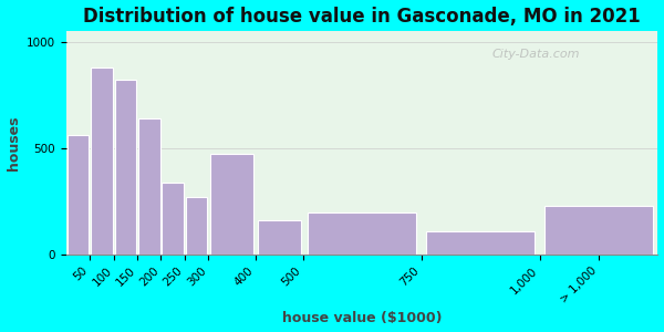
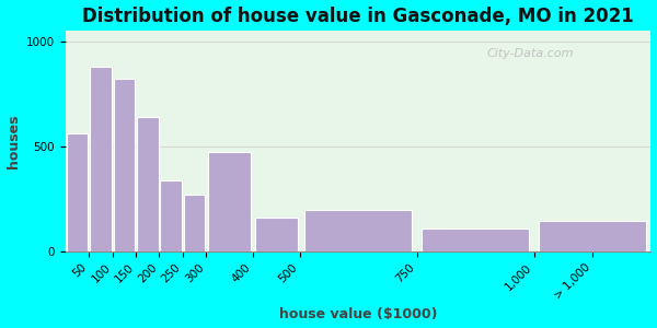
> 1,000: 230 -> 140
